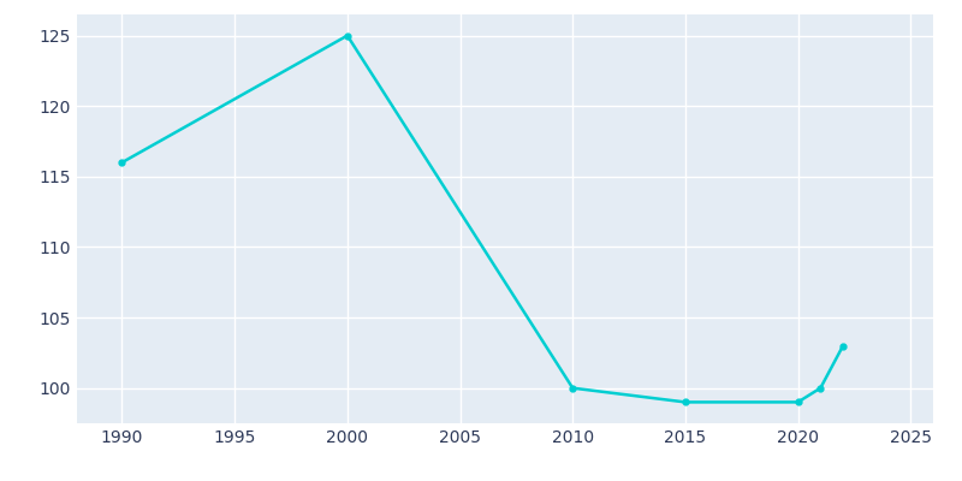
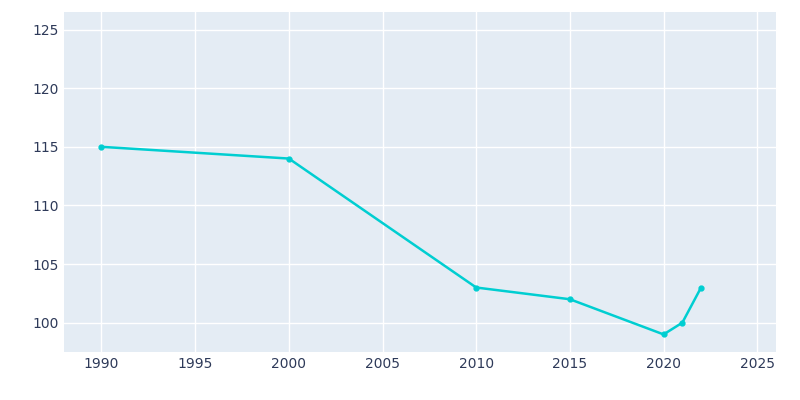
1990: 116 -> 115
2000: 125 -> 114
2010: 100 -> 103
2015: 99 -> 102
